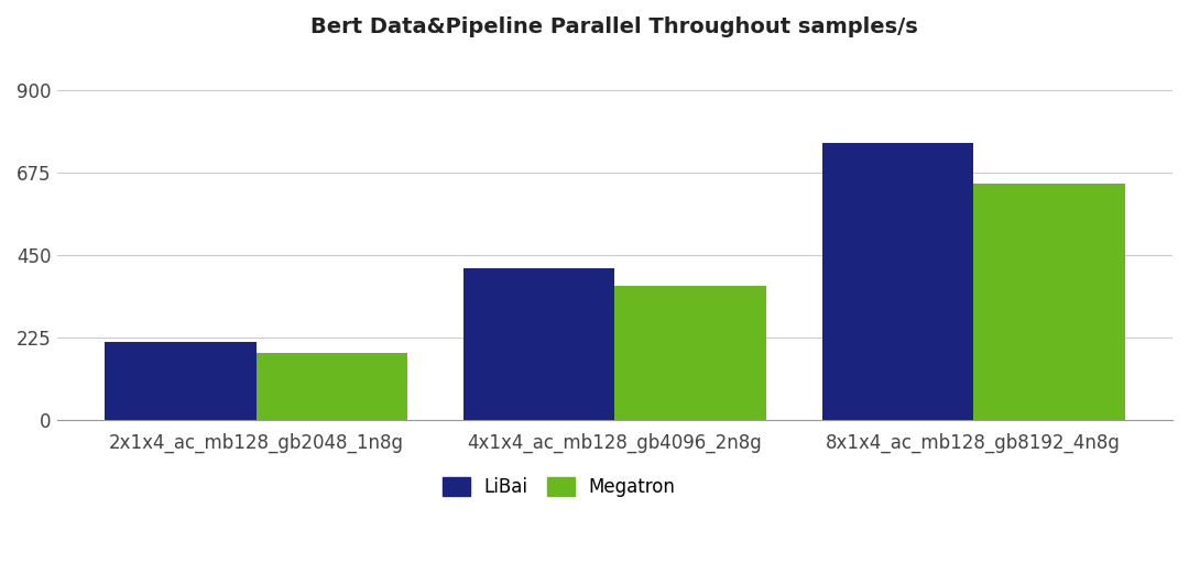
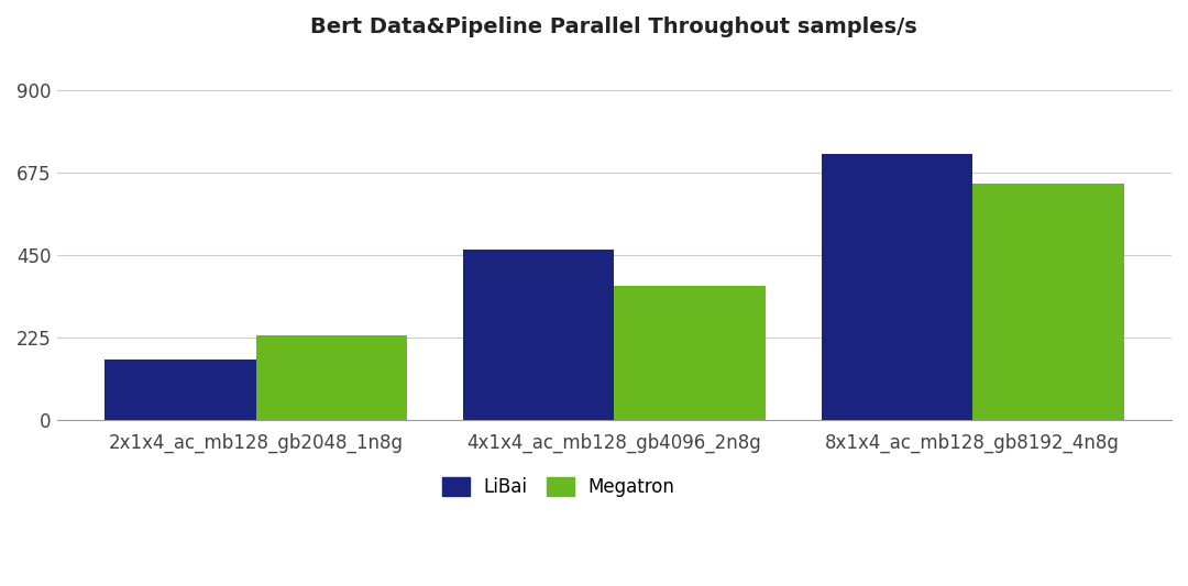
LiBai/2x1x4_ac_mb128_gb2048_1n8g: 215 -> 165
Megatron/2x1x4_ac_mb128_gb2048_1n8g: 185 -> 230
LiBai/4x1x4_ac_mb128_gb4096_2n8g: 415 -> 465
LiBai/8x1x4_ac_mb128_gb8192_4n8g: 755 -> 725
